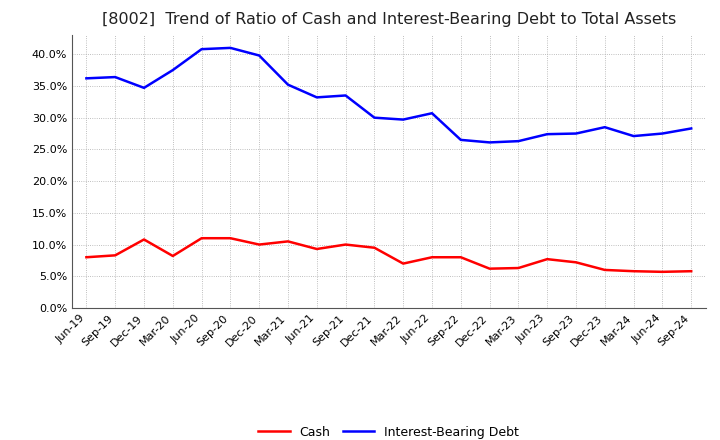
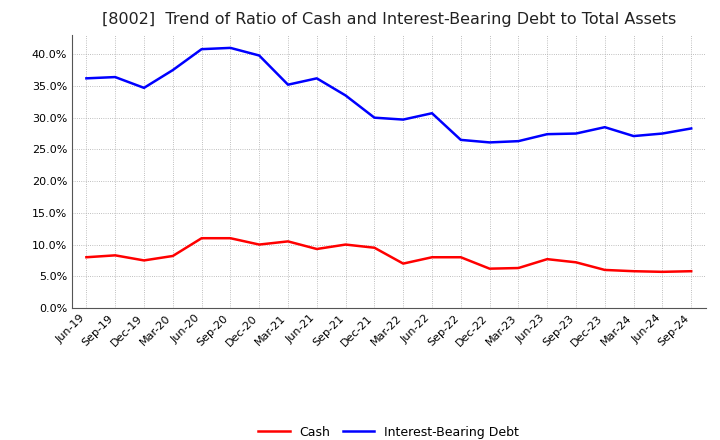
Cash/Dec-19: 10.8% -> 7.5%
Interest-Bearing Debt/Jun-21: 33.2% -> 36.2%
